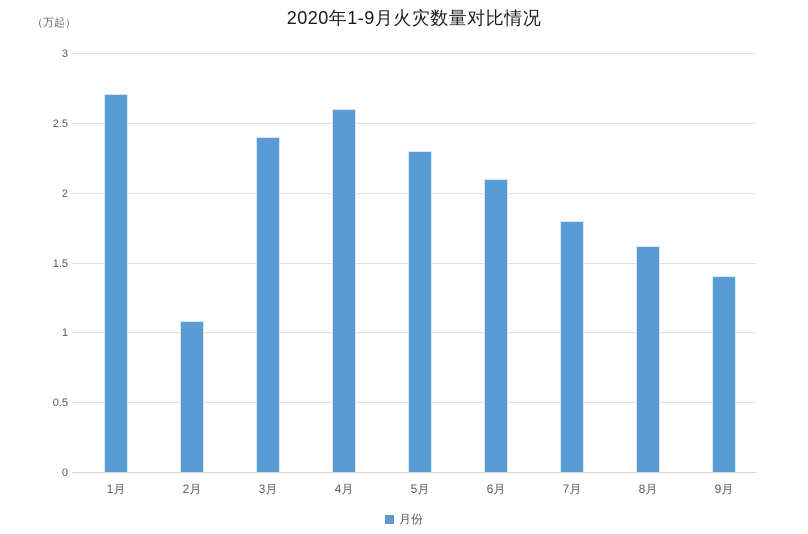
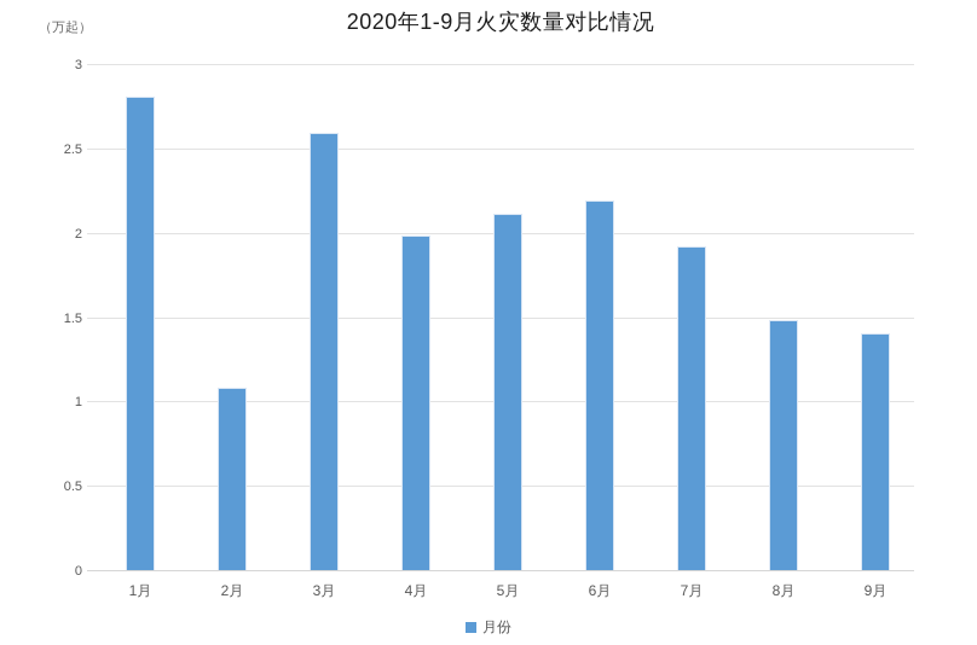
1月: 2.71 -> 2.81
3月: 2.40 -> 2.59
4月: 2.60 -> 1.98
5月: 2.30 -> 2.11
6月: 2.10 -> 2.19
7月: 1.80 -> 1.92
8月: 1.62 -> 1.48
